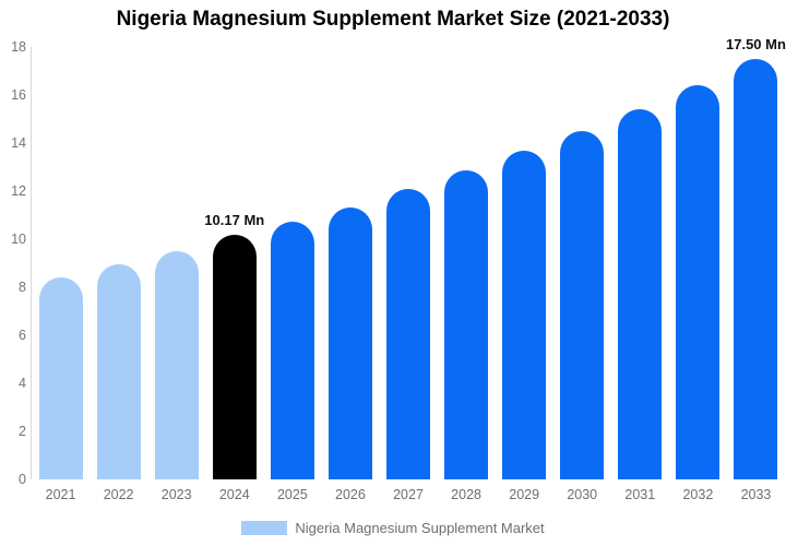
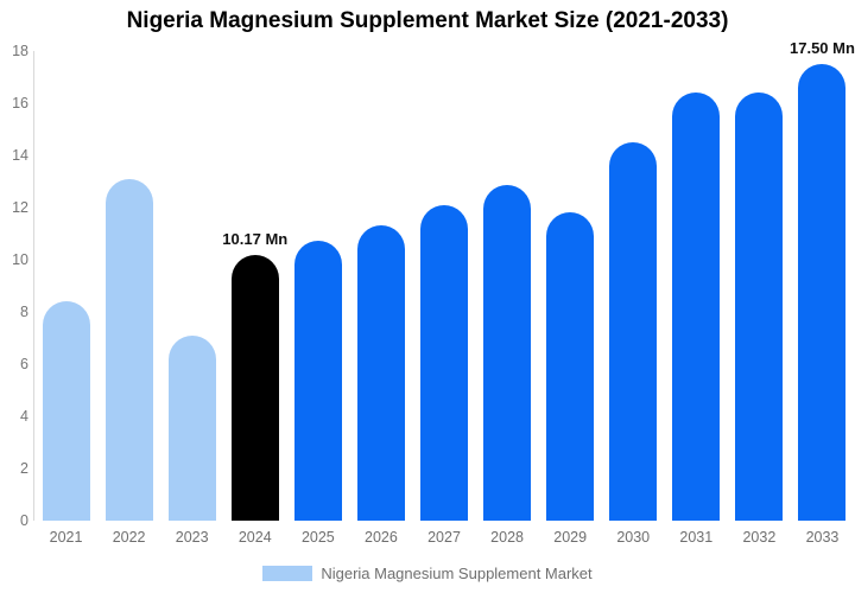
2022: 8.9 -> 13.1
2023: 9.5 -> 7.1
2029: 13.7 -> 11.8
2031: 15.4 -> 16.4
